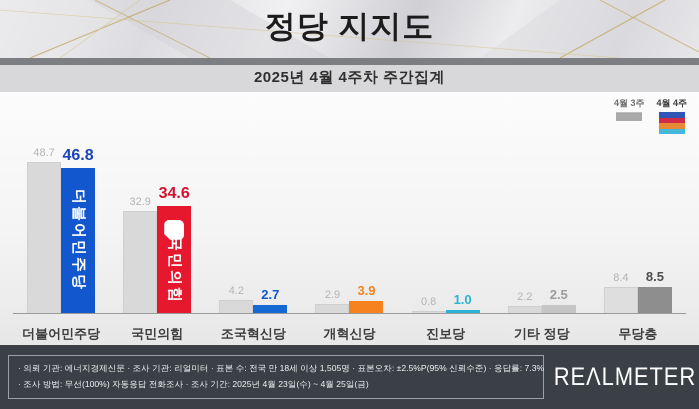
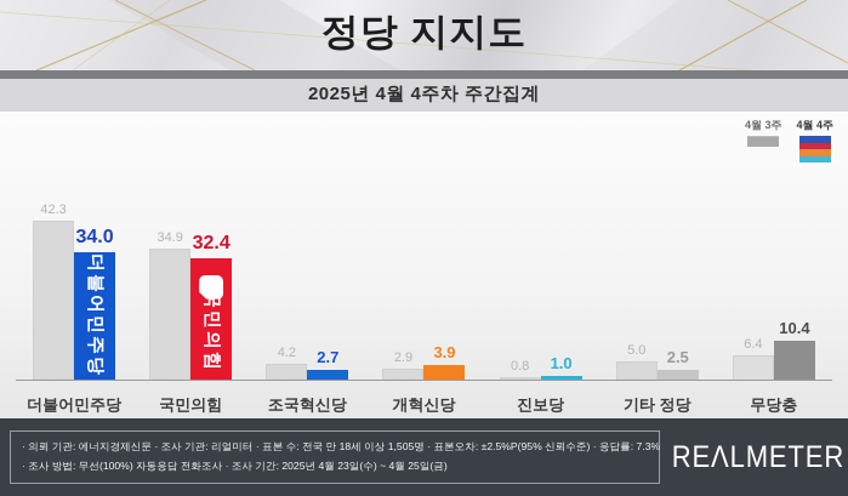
4월 3주/더불어민주당: 48.7 -> 42.3
4월 4주/더불어민주당: 46.8 -> 34.0
4월 3주/국민의힘: 32.9 -> 34.9
4월 4주/국민의힘: 34.6 -> 32.4
4월 3주/기타 정당: 2.2 -> 5.0
4월 3주/무당층: 8.4 -> 6.4
4월 4주/무당층: 8.5 -> 10.4
